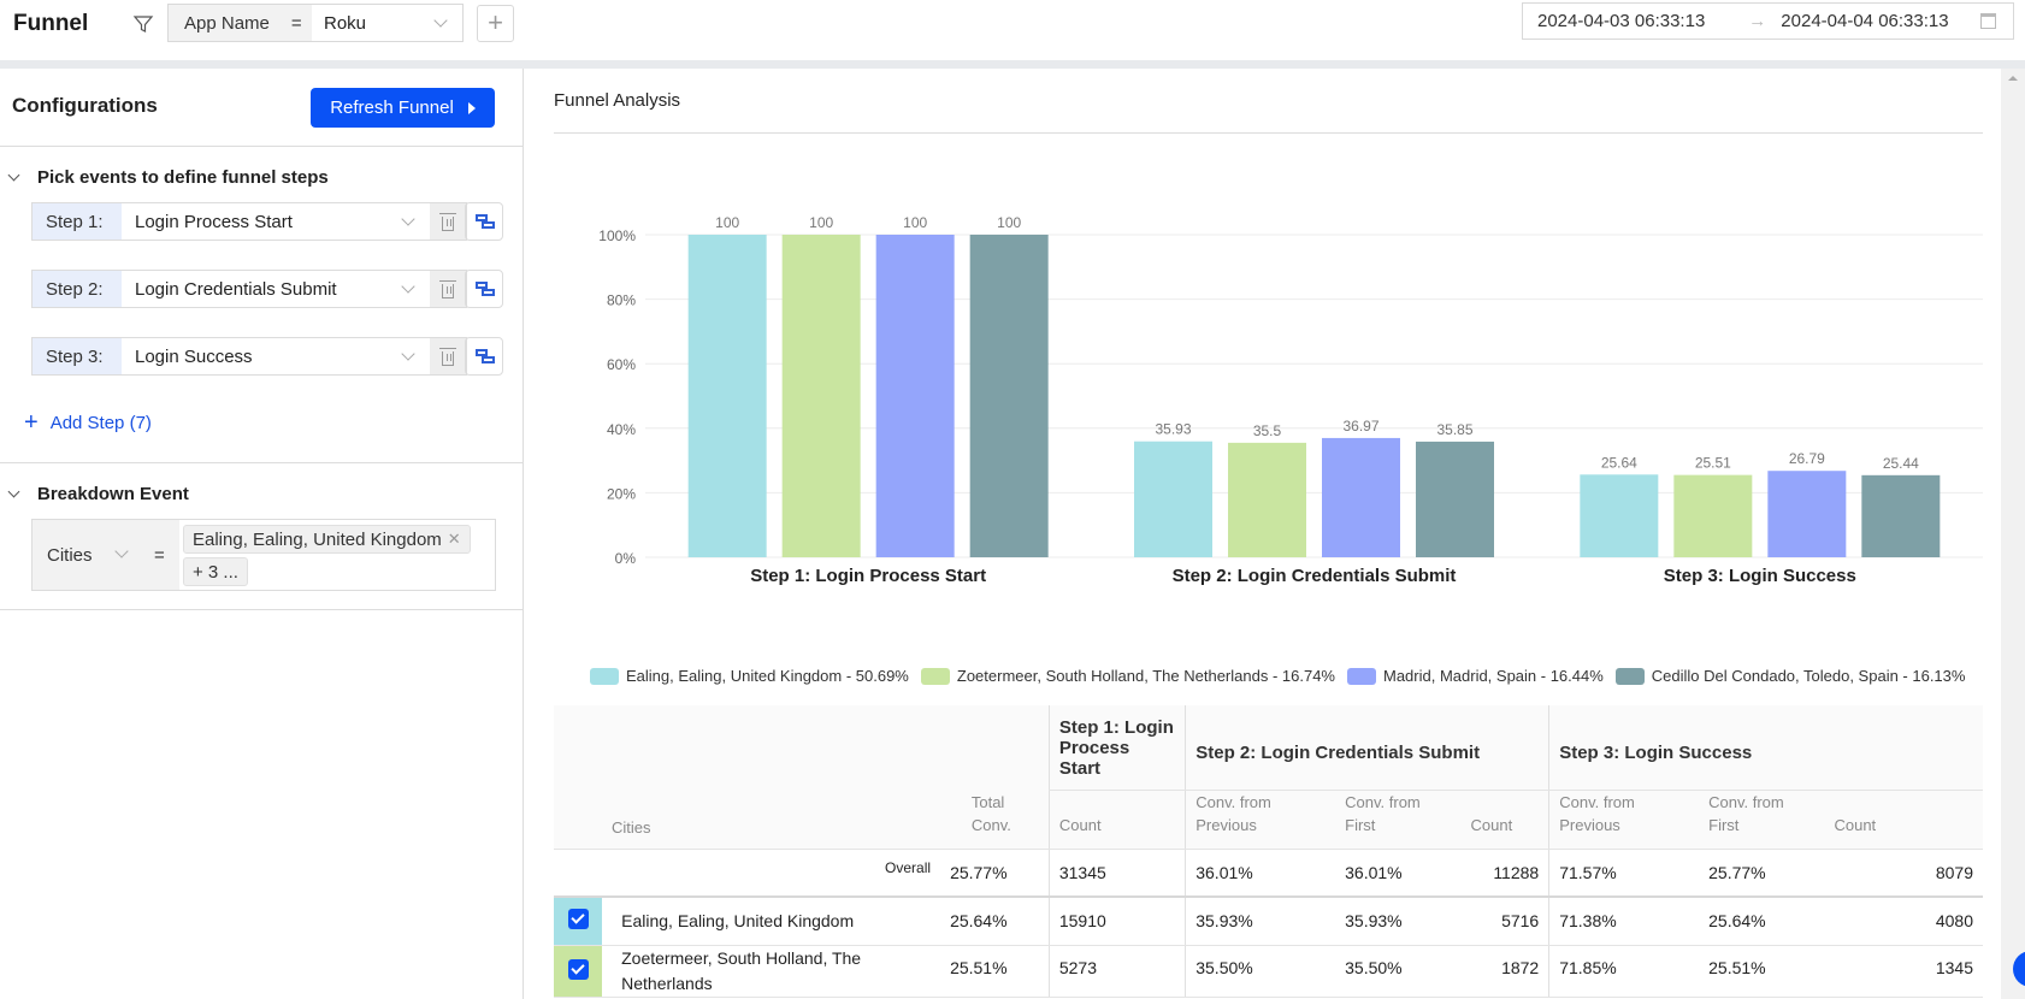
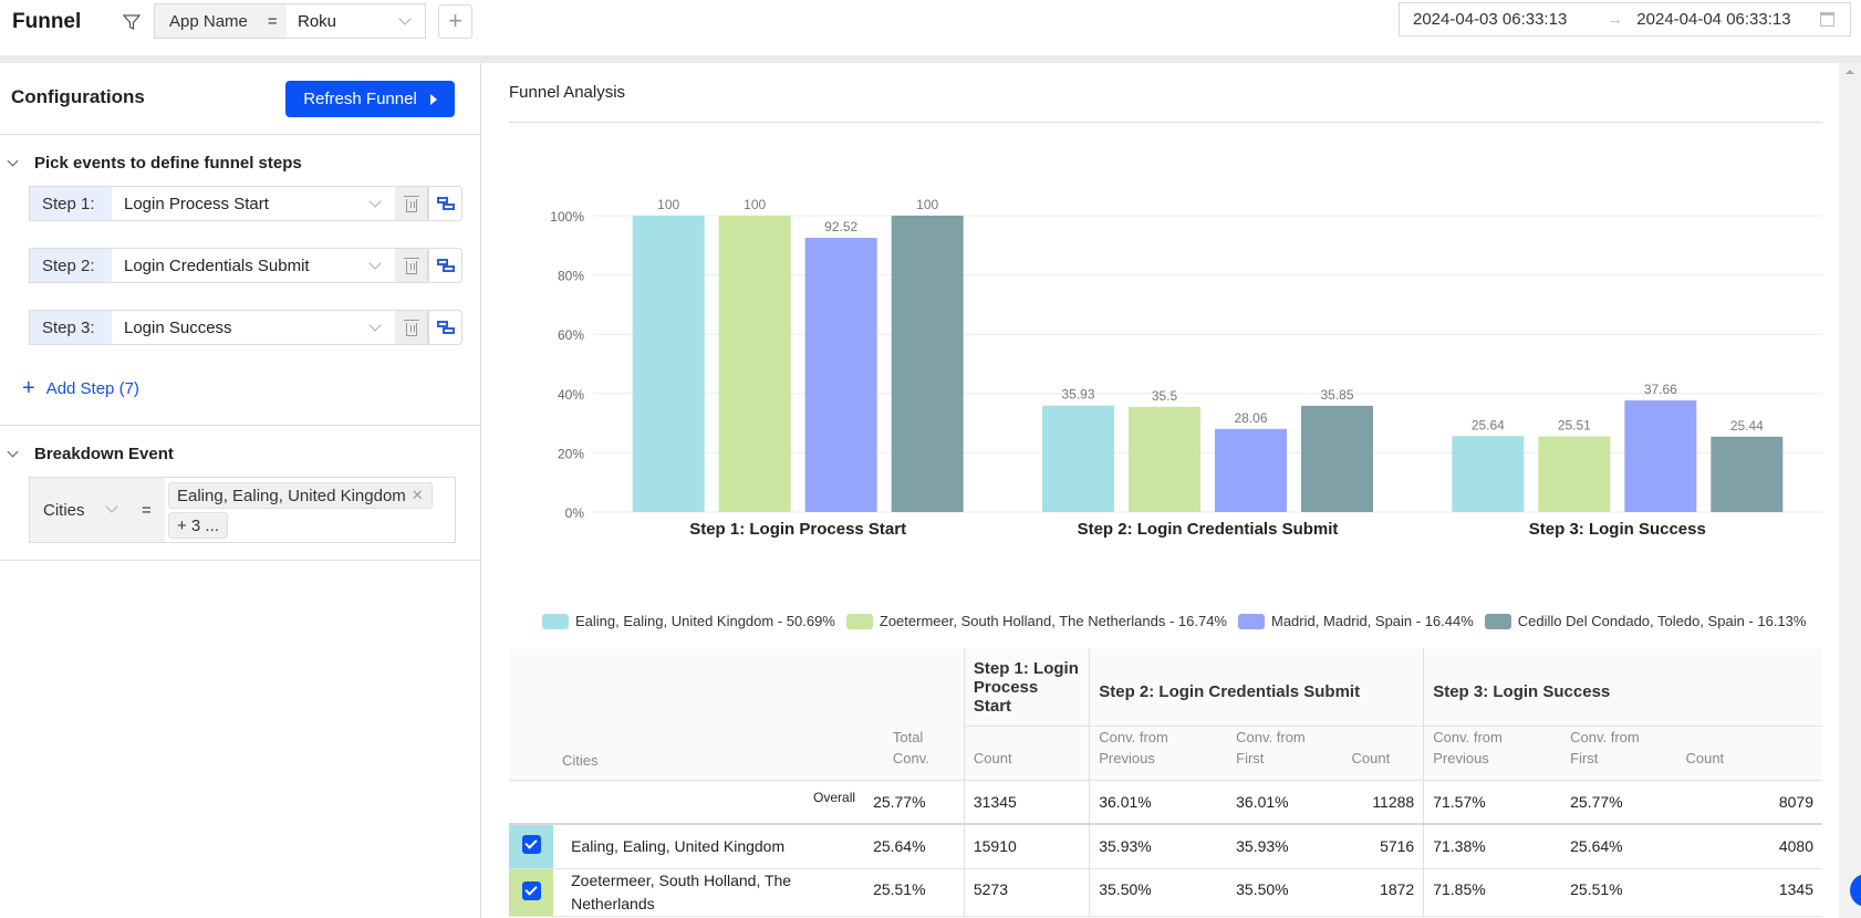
Madrid, Madrid, Spain - 16.44%/Step 1: Login Process Start: 100 -> 92.52
Madrid, Madrid, Spain - 16.44%/Step 2: Login Credentials Submit: 36.97 -> 28.06
Madrid, Madrid, Spain - 16.44%/Step 3: Login Success: 26.79 -> 37.66
